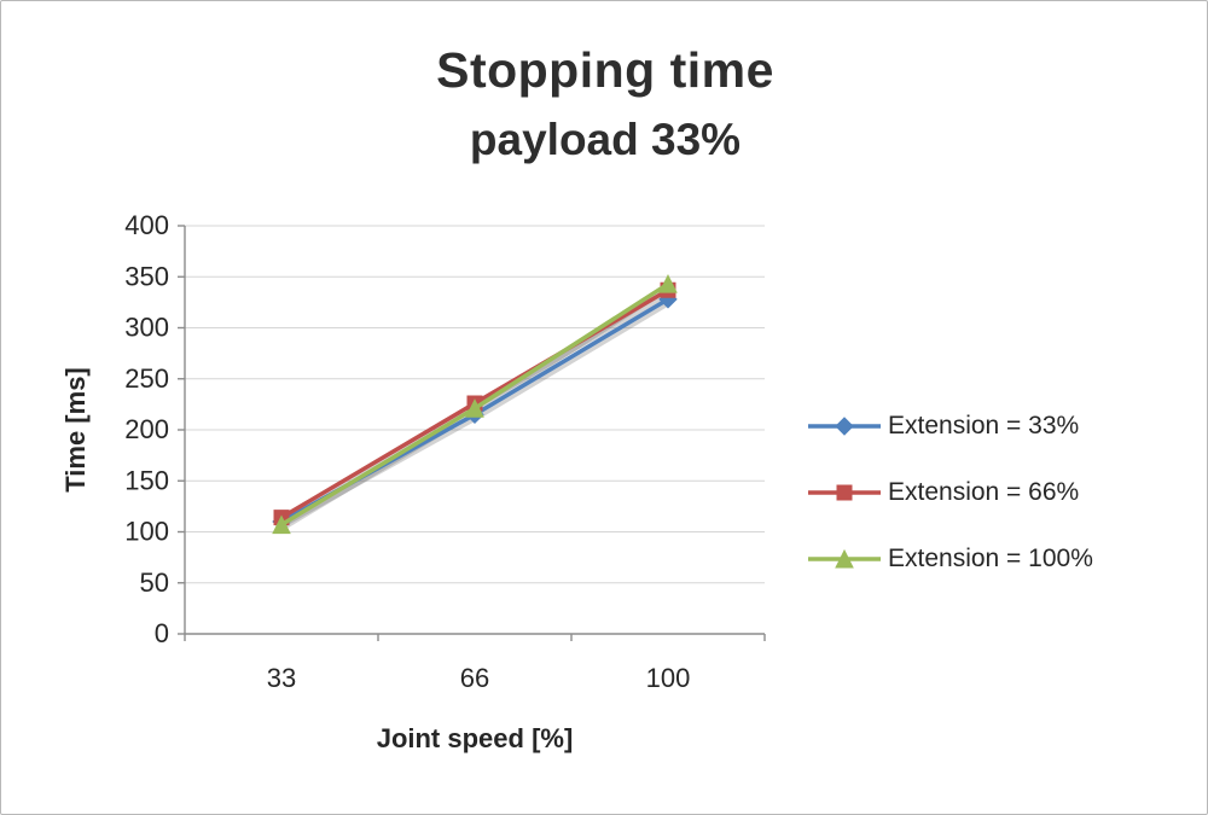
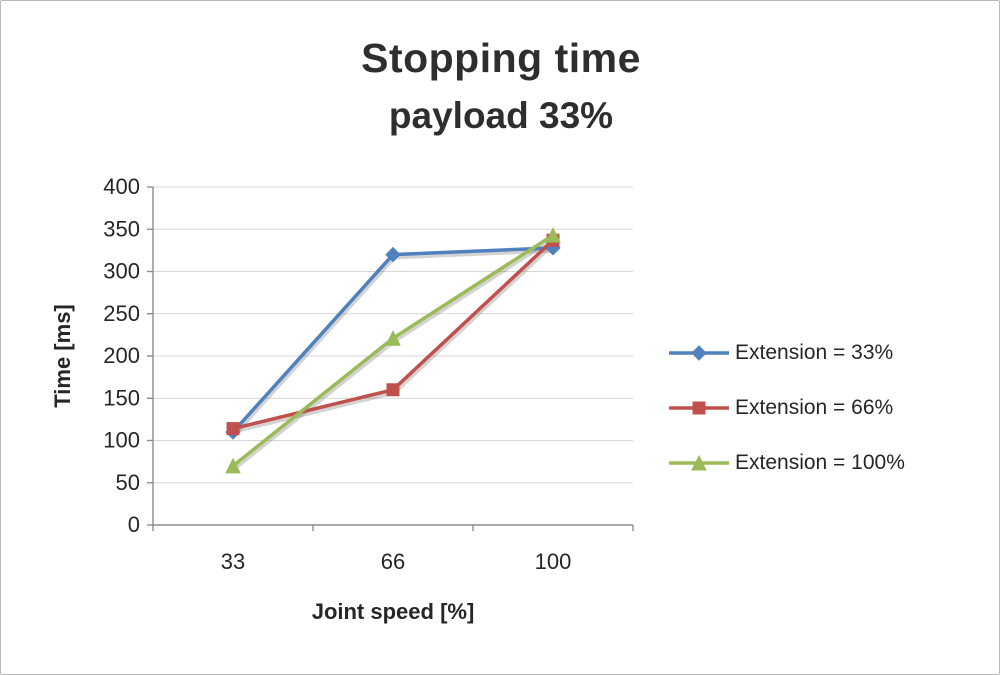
Extension = 100%/33: 110 -> 70
Extension = 33%/66: 220 -> 320
Extension = 66%/66: 230 -> 160
